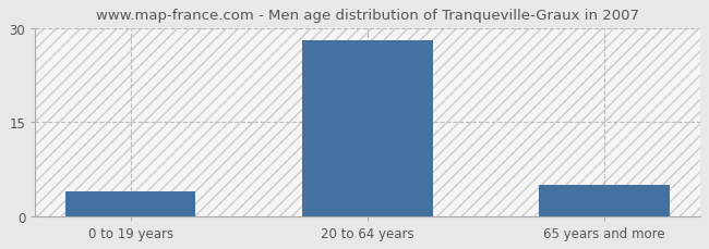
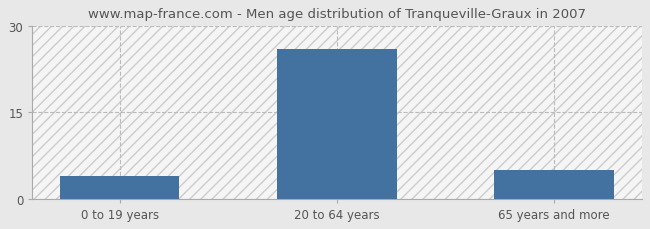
20 to 64 years: 28 -> 26
